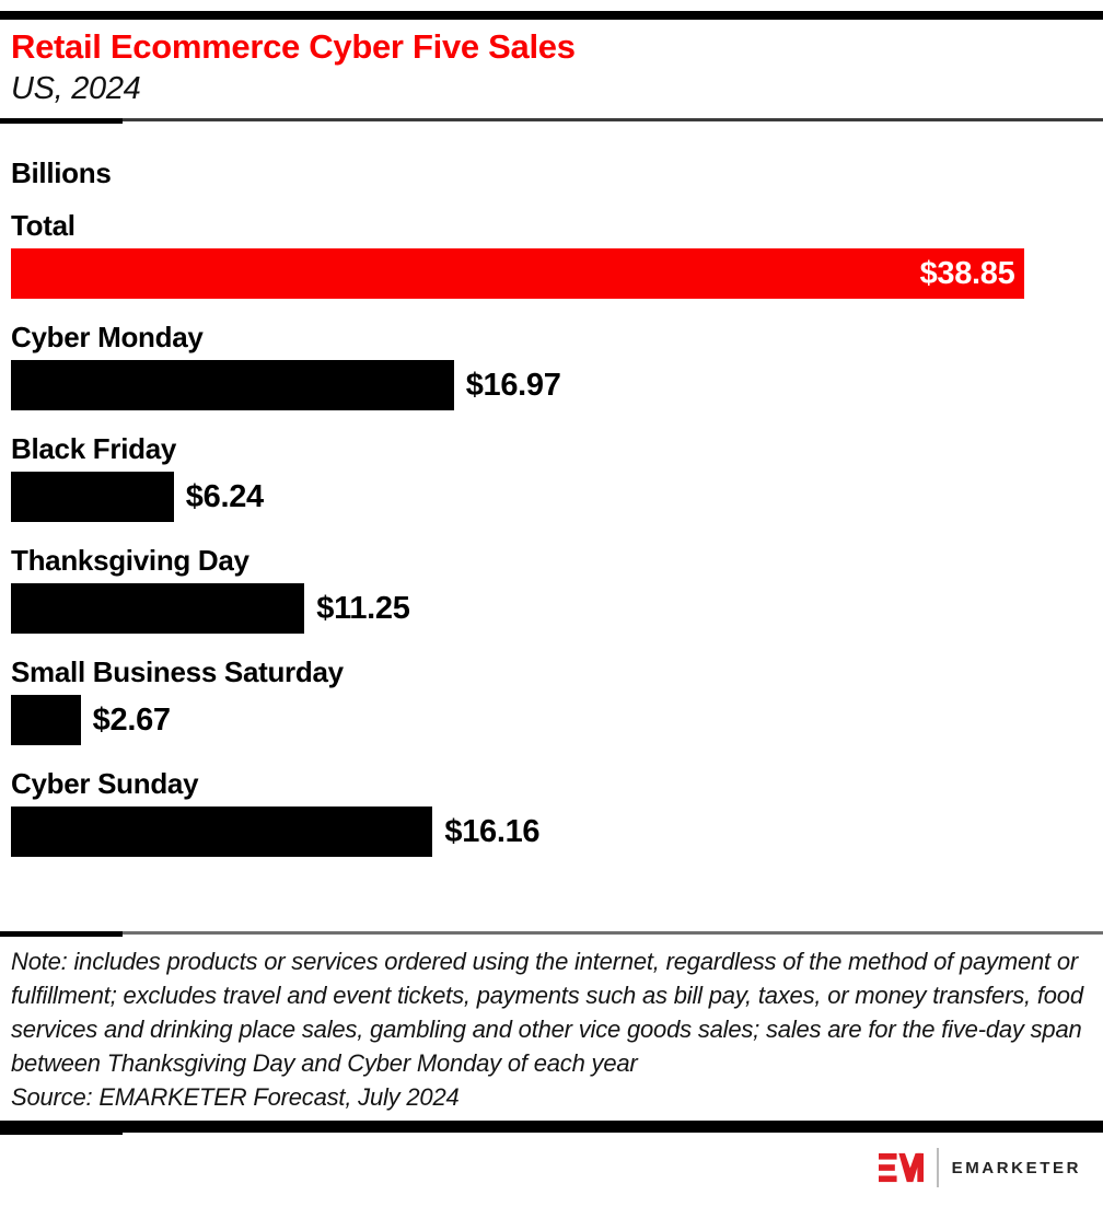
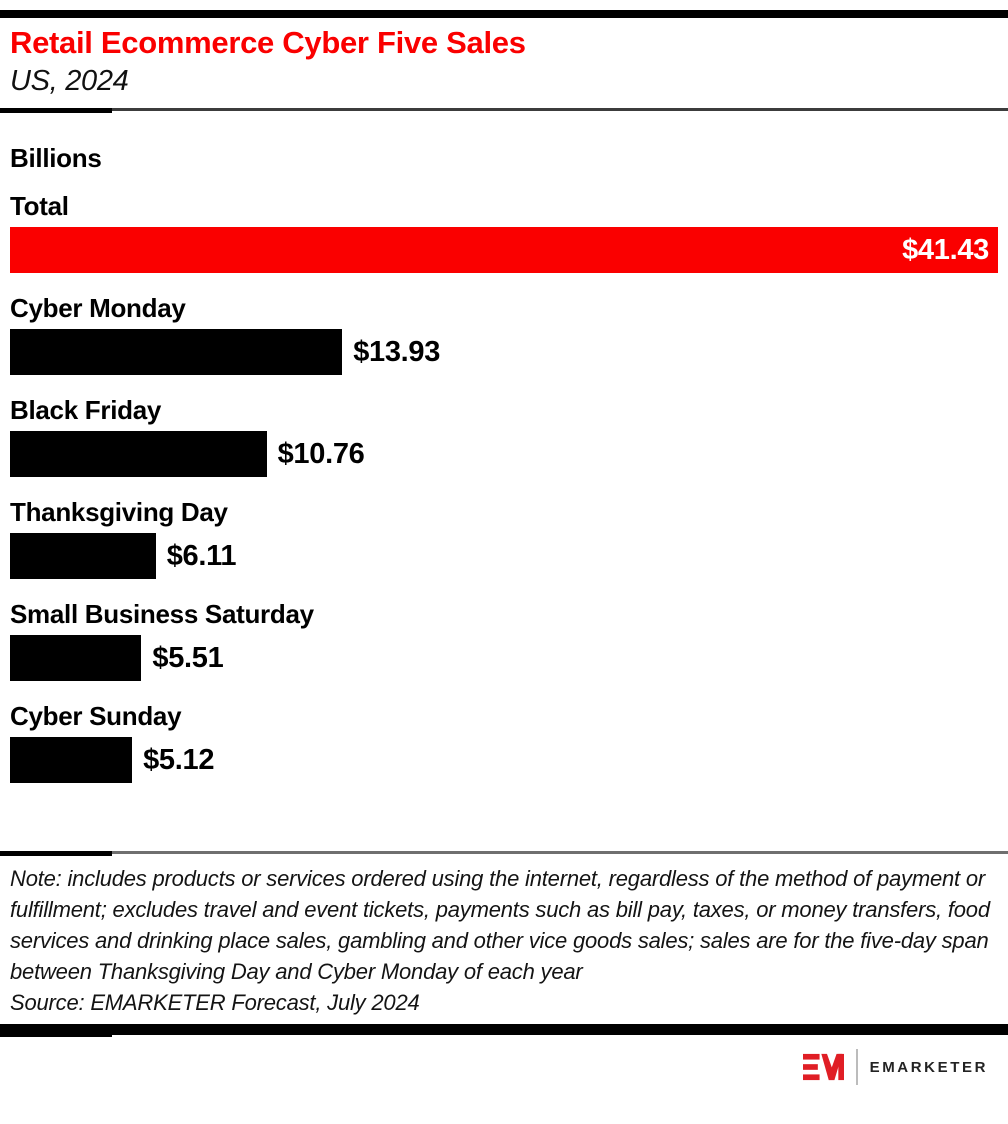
Total: $38.85 -> $41.43
Cyber Monday: $16.97 -> $13.93
Black Friday: $6.24 -> $10.76
Thanksgiving Day: $11.25 -> $6.11
Small Business Saturday: $2.67 -> $5.51
Cyber Sunday: $16.16 -> $5.12
